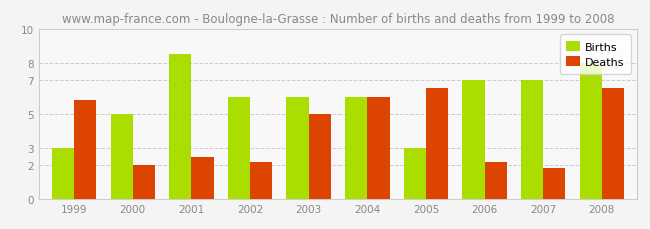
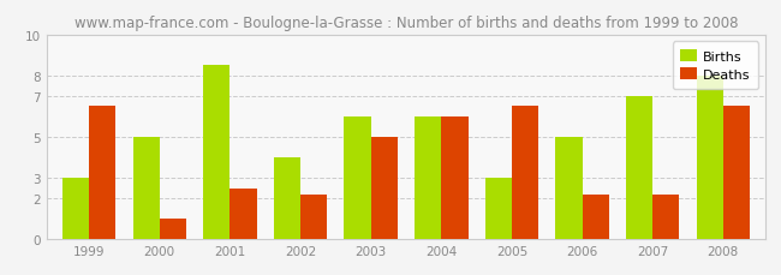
Deaths/1999: 5.8 -> 6.5
Deaths/2000: 2.0 -> 1.0
Births/2002: 6.0 -> 4.0
Births/2006: 7.0 -> 5.0
Deaths/2007: 1.8 -> 2.2
